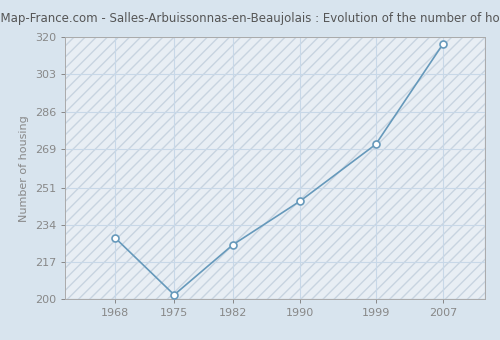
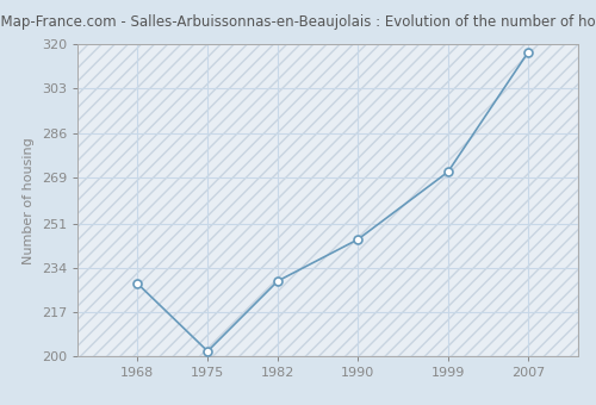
1982: 225 -> 229
